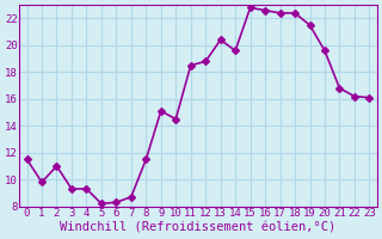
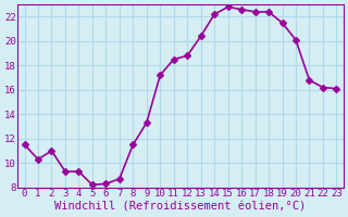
1: 9.8 -> 10.3
9: 15.1 -> 13.3
10: 14.5 -> 17.2
14: 19.6 -> 22.2
20: 19.6 -> 20.1
